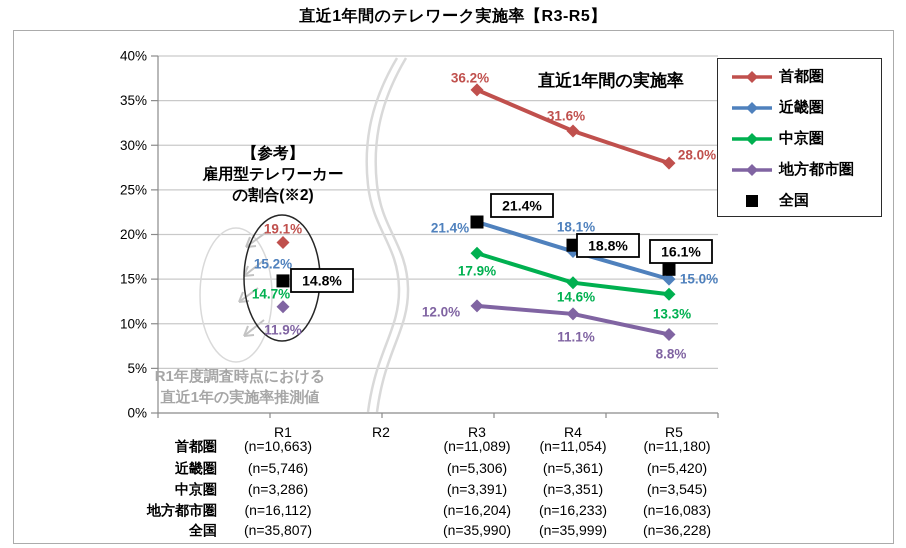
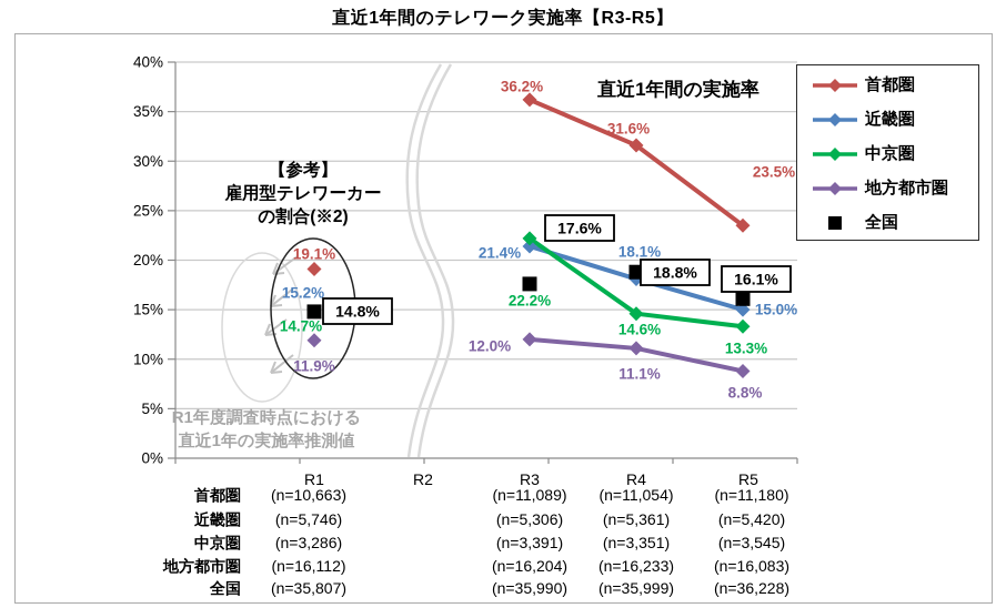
中京圏/R3: 17.9% -> 22.2%
全国/R3: 21.4% -> 17.6%
首都圏/R5: 28.0% -> 23.5%
